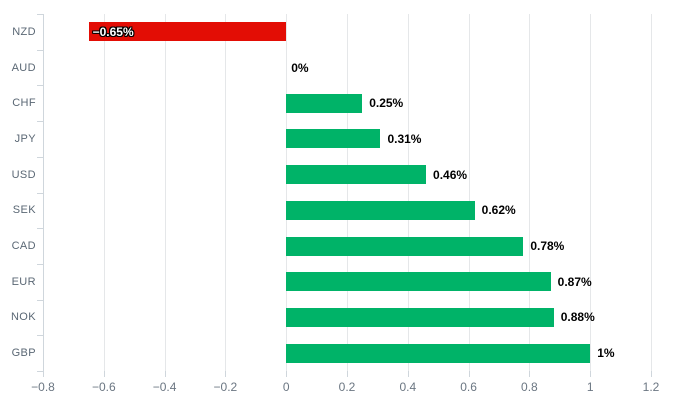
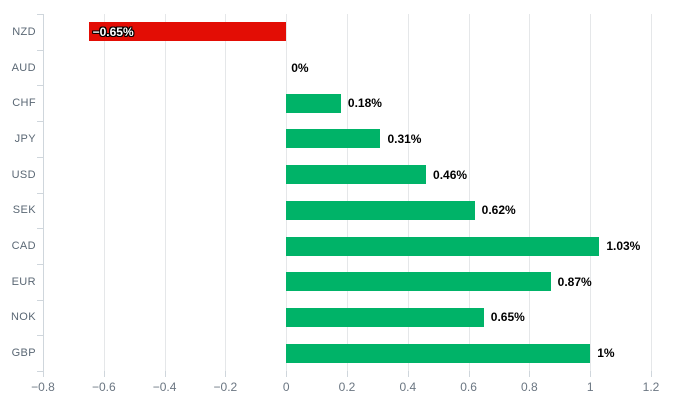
CHF: 0.25% -> 0.18%
CAD: 0.78% -> 1.03%
NOK: 0.88% -> 0.65%
